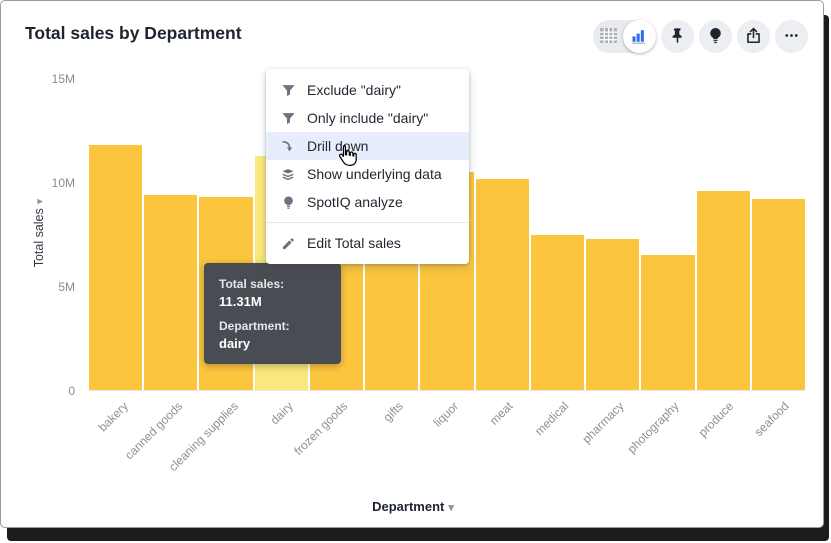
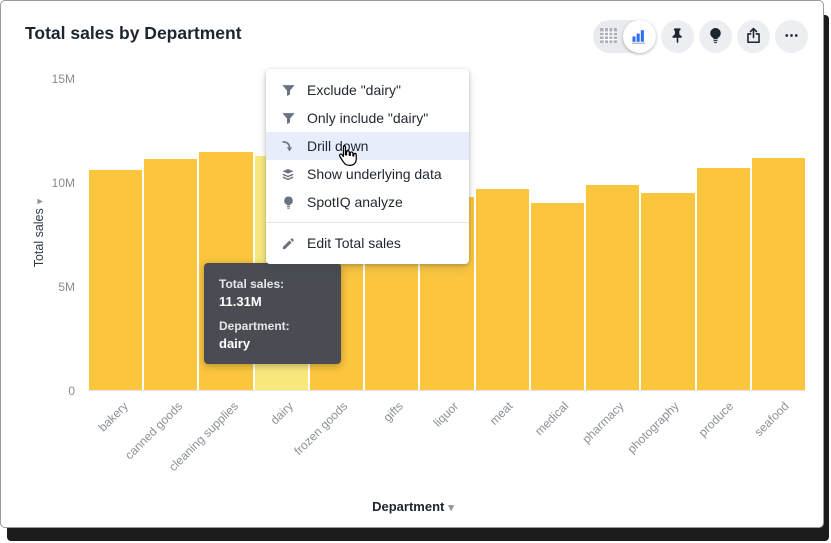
bakery: 11.8M -> 10.6M
canned goods: 9.4M -> 11.2M
cleaning supplies: 9.3M -> 11.5M
liquor: 10.5M -> 9.3M
meat: 10.2M -> 9.7M
medical: 7.5M -> 9.0M
pharmacy: 7.3M -> 9.9M
photography: 6.5M -> 9.5M
produce: 9.6M -> 10.7M
seafood: 9.2M -> 11.2M
